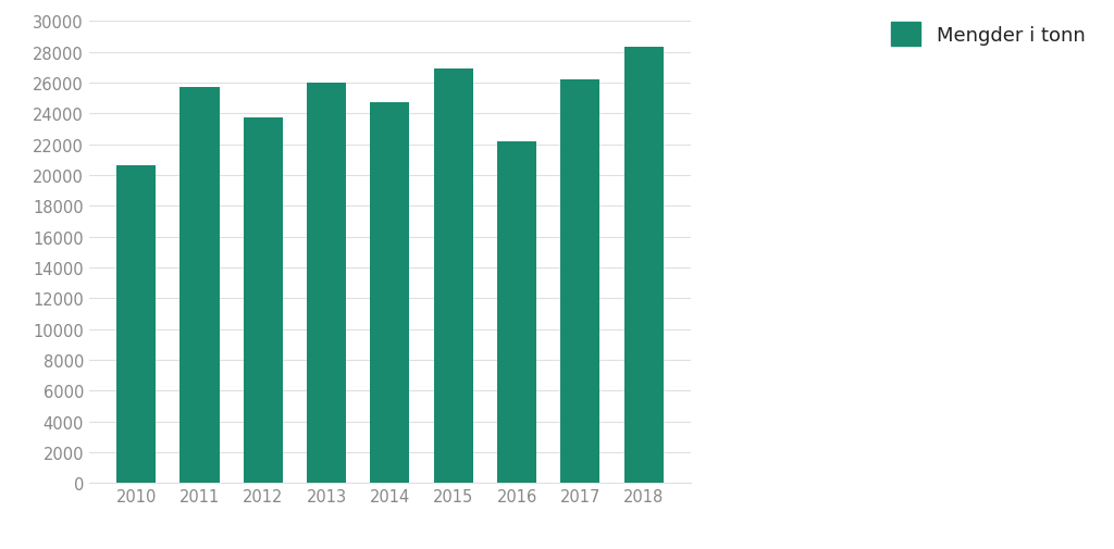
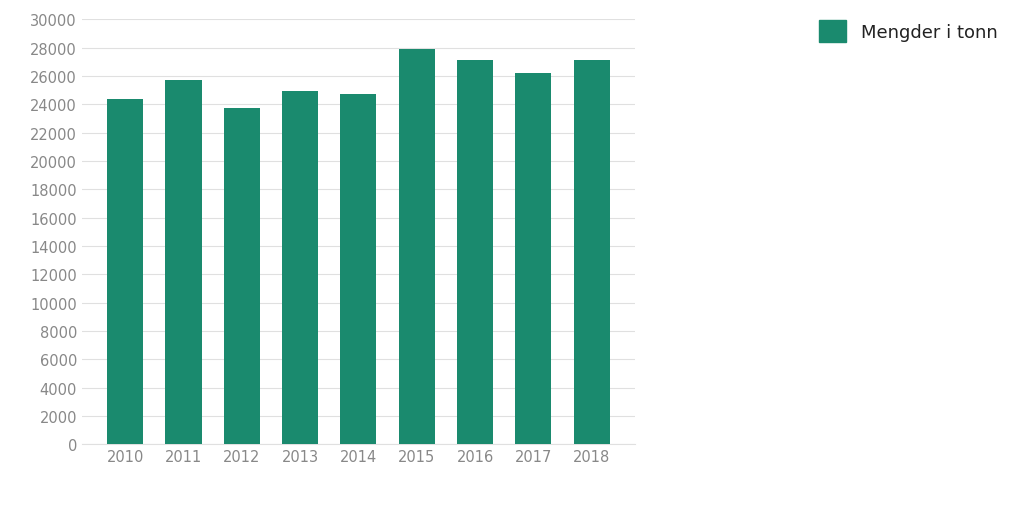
2010: 20600 -> 24400
2013: 26000 -> 24900
2015: 26900 -> 27900
2016: 22200 -> 27100
2018: 28300 -> 27100
